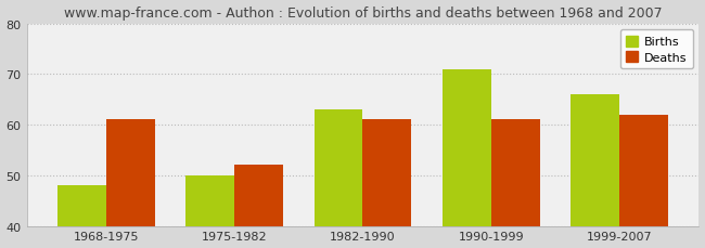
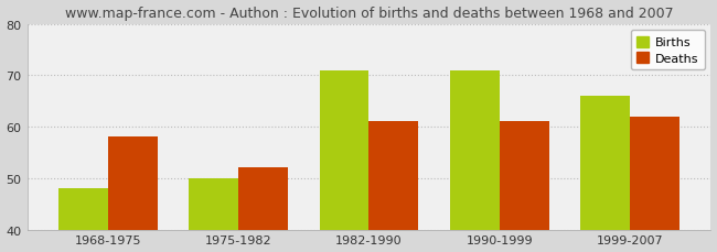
Deaths/1968-1975: 61 -> 58
Births/1982-1990: 63 -> 71
